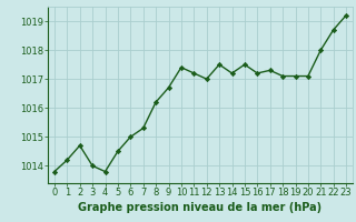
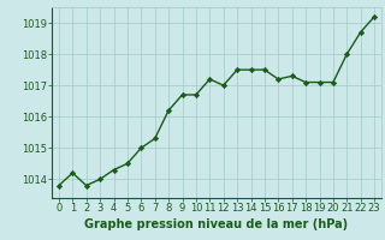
2: 1014.7 -> 1013.8
4: 1013.8 -> 1014.3
10: 1017.4 -> 1016.7
14: 1017.2 -> 1017.5
